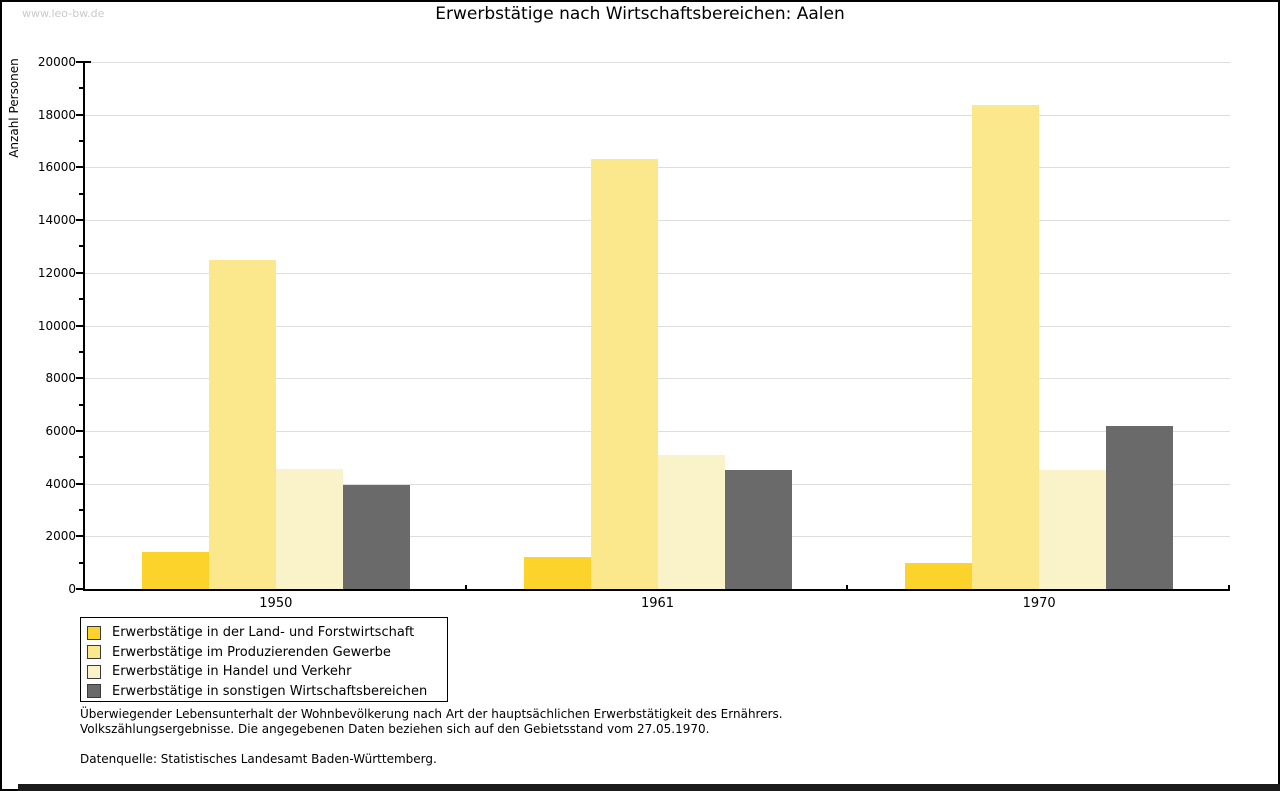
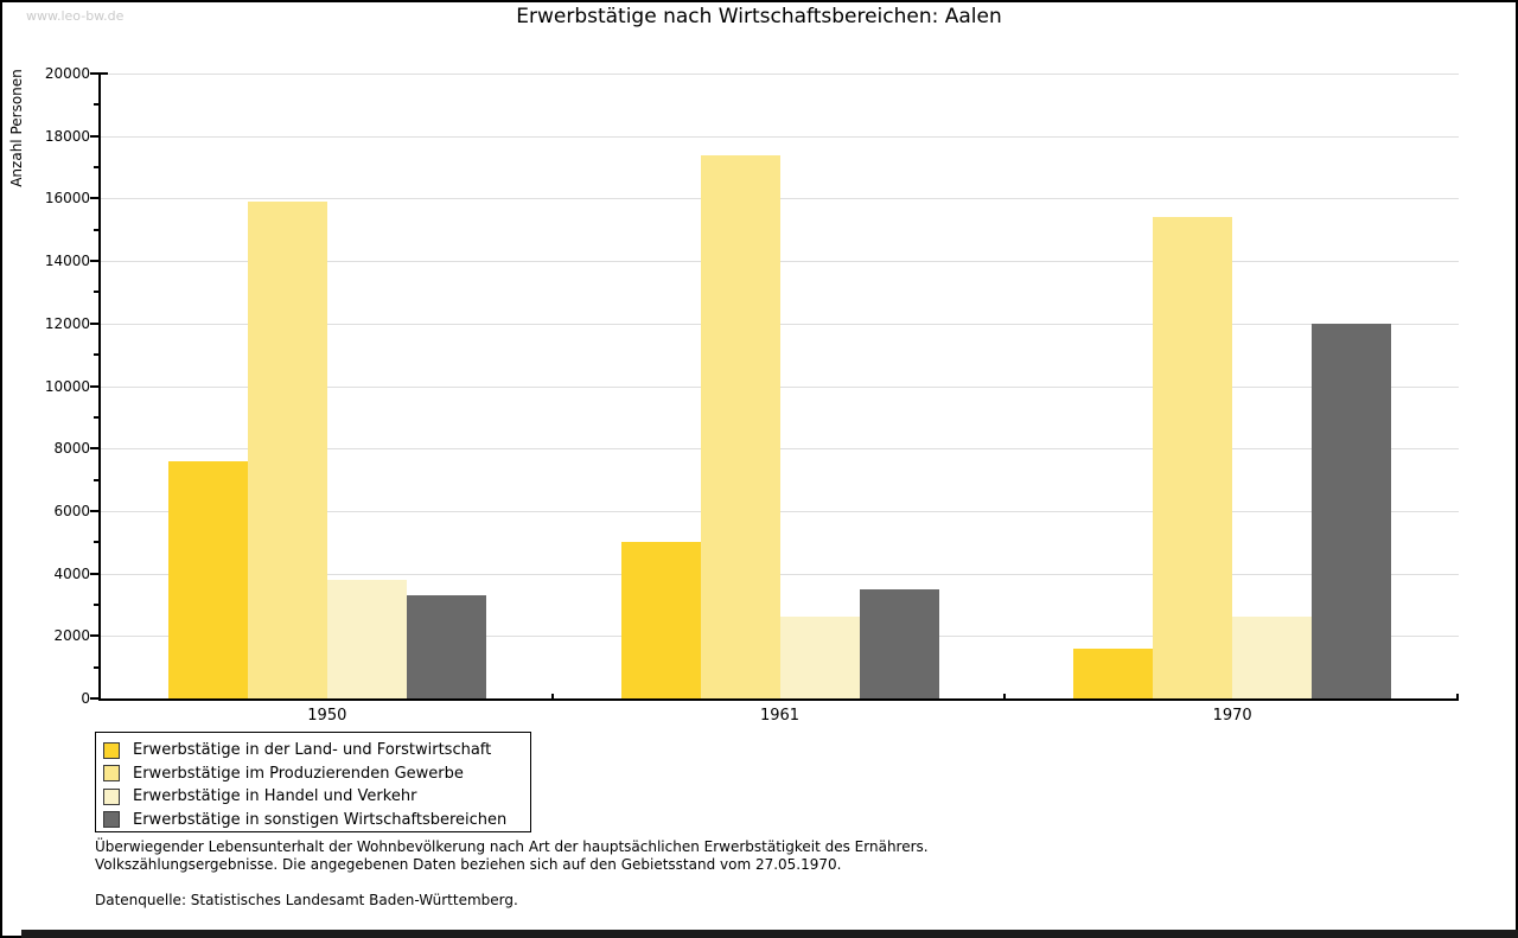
Erwerbstätige in der Land- und Forstwirtschaft/1950: 1400 -> 7600
Erwerbstätige im Produzierenden Gewerbe/1950: 12500 -> 15900
Erwerbstätige in Handel und Verkehr/1950: 4600 -> 3800
Erwerbstätige in sonstigen Wirtschaftsbereichen/1950: 4000 -> 3300
Erwerbstätige in der Land- und Forstwirtschaft/1961: 1200 -> 5000
Erwerbstätige im Produzierenden Gewerbe/1961: 16300 -> 17400
Erwerbstätige in Handel und Verkehr/1961: 5100 -> 2600
Erwerbstätige in sonstigen Wirtschaftsbereichen/1961: 4500 -> 3500
Erwerbstätige in der Land- und Forstwirtschaft/1970: 1000 -> 1600
Erwerbstätige im Produzierenden Gewerbe/1970: 18400 -> 15400
Erwerbstätige in Handel und Verkehr/1970: 4500 -> 2600
Erwerbstätige in sonstigen Wirtschaftsbereichen/1970: 6200 -> 12000
